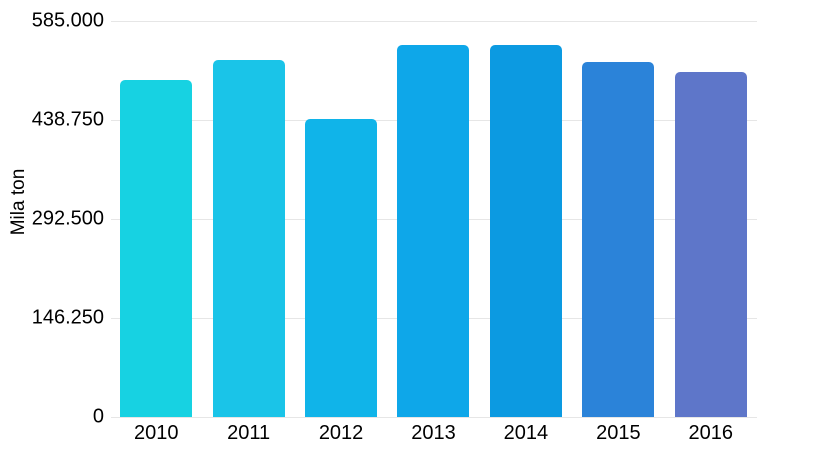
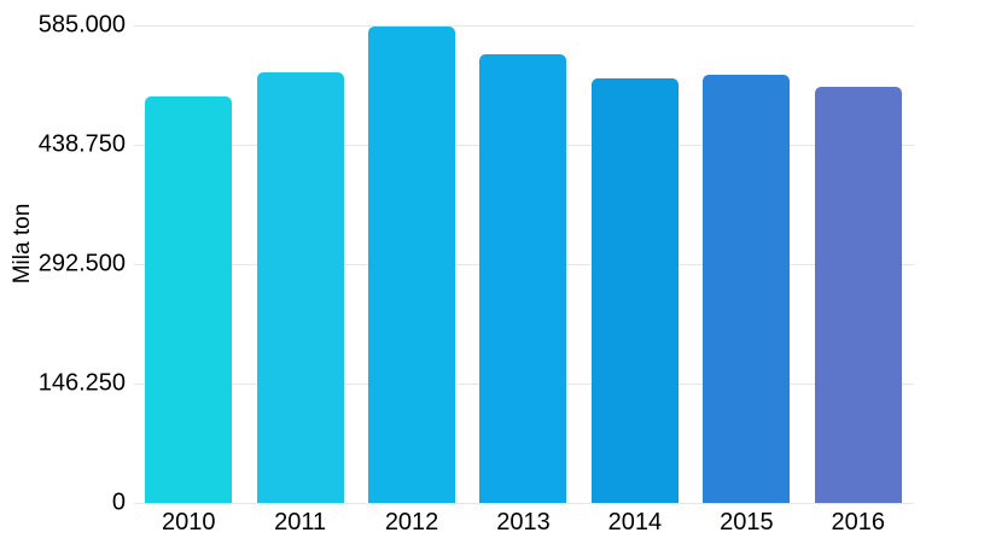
2012: 440000 -> 580000
2014: 550000 -> 520000
